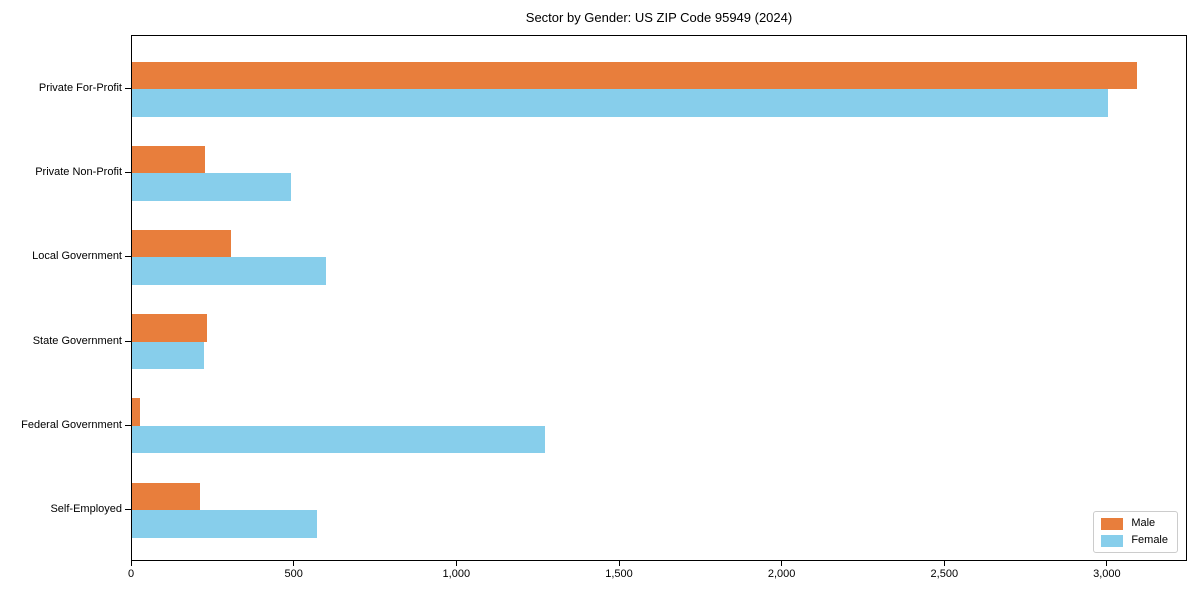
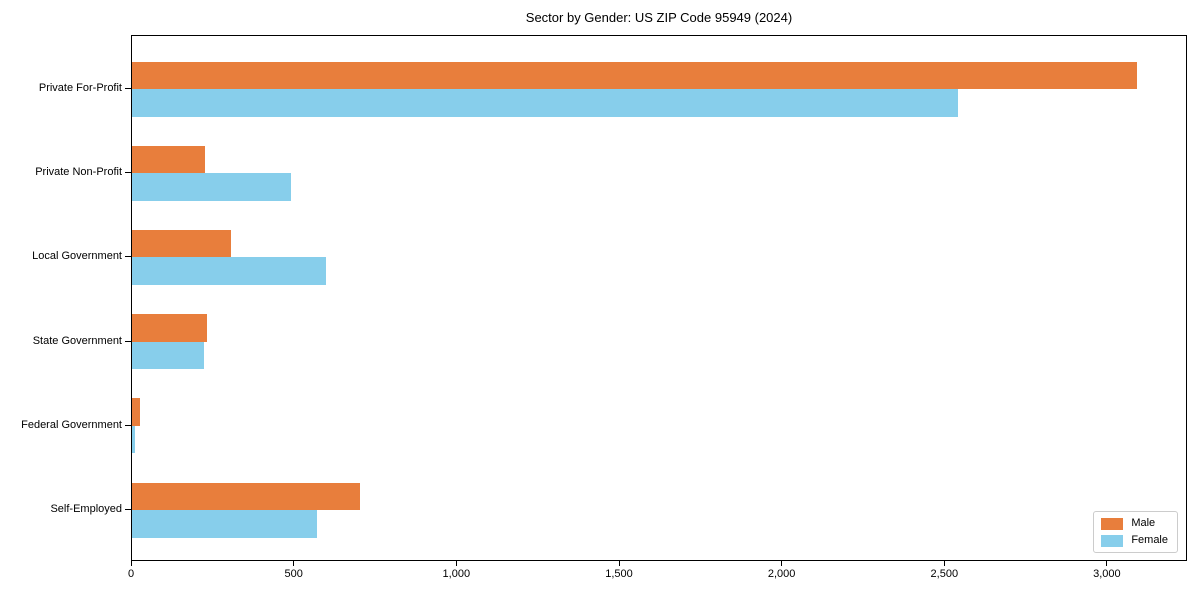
Female/Private For-Profit: 3000 -> 2540
Female/Federal Government: 1270 -> 10
Male/Self-Employed: 210 -> 700
